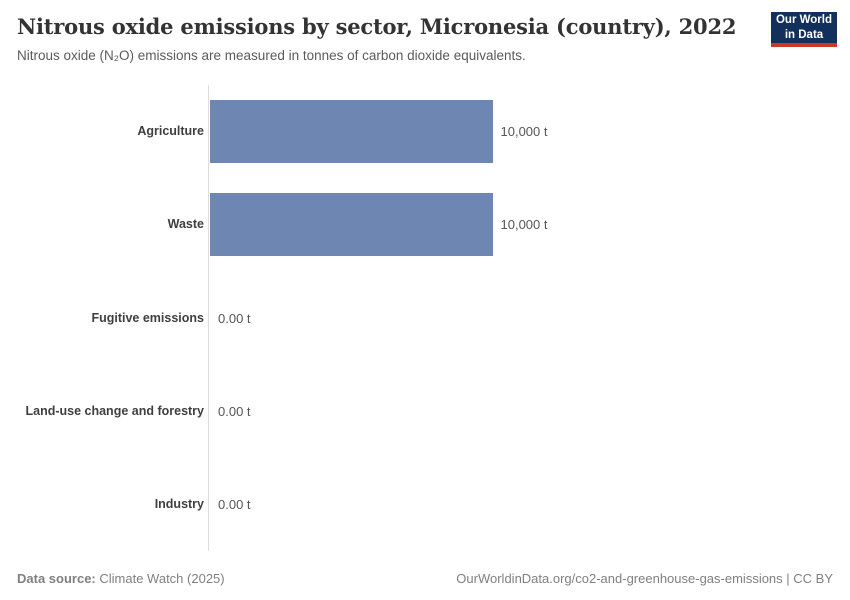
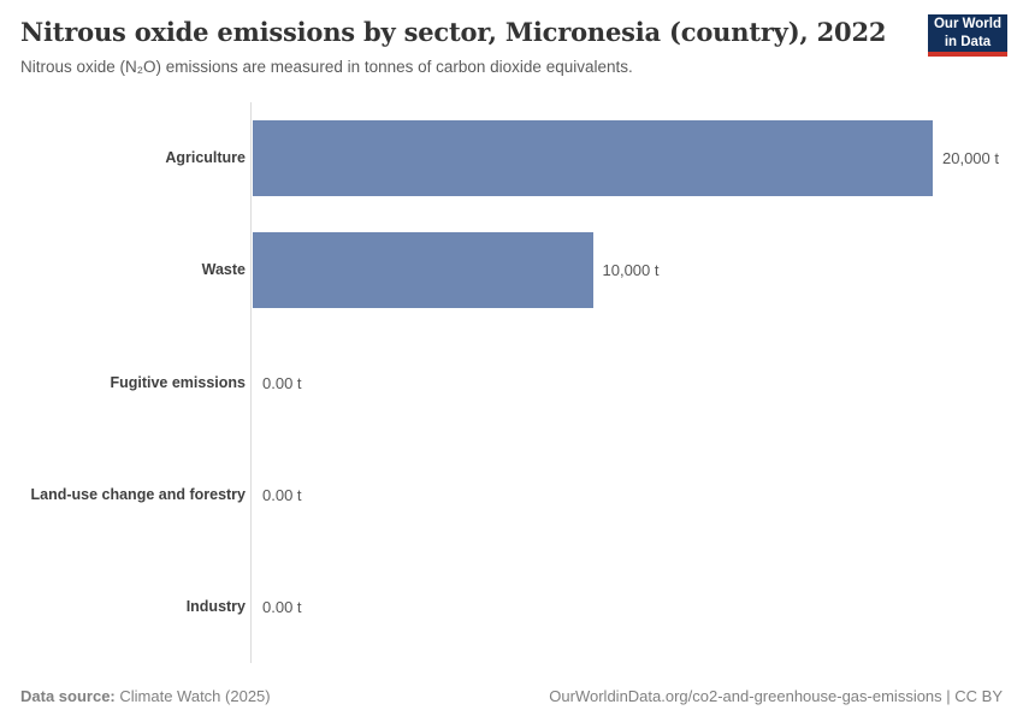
Agriculture: 10,000 -> 20,000
